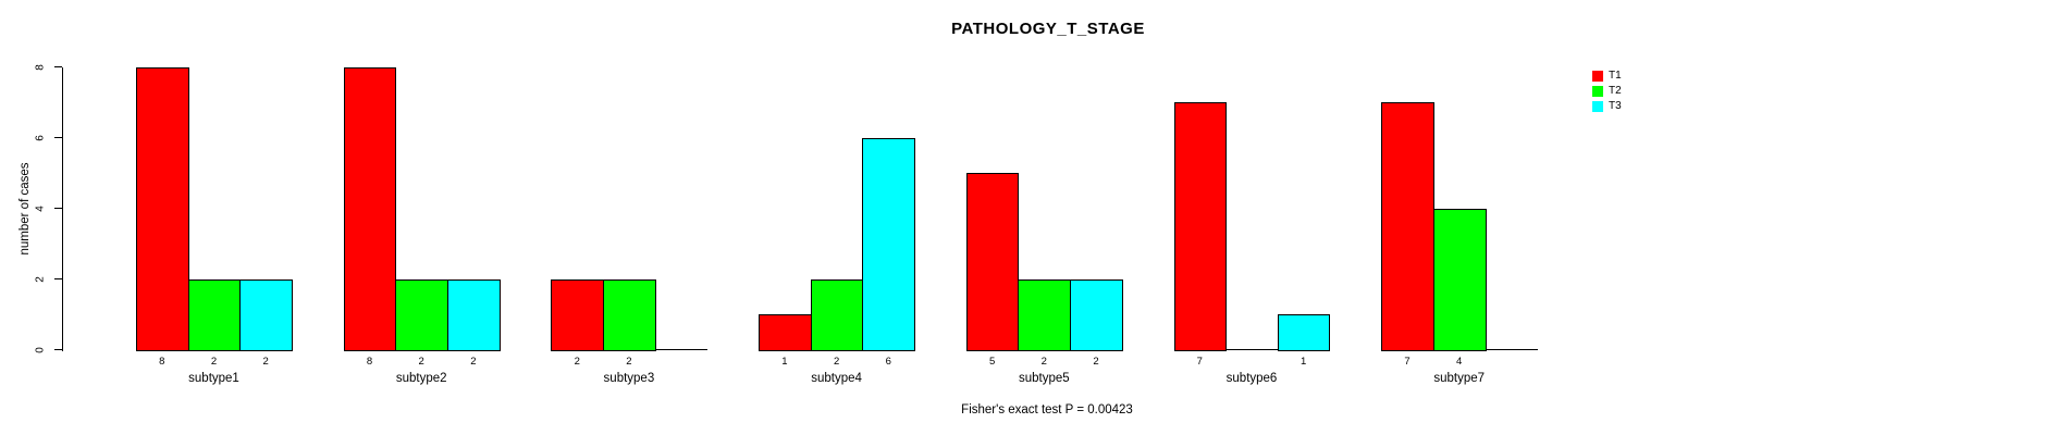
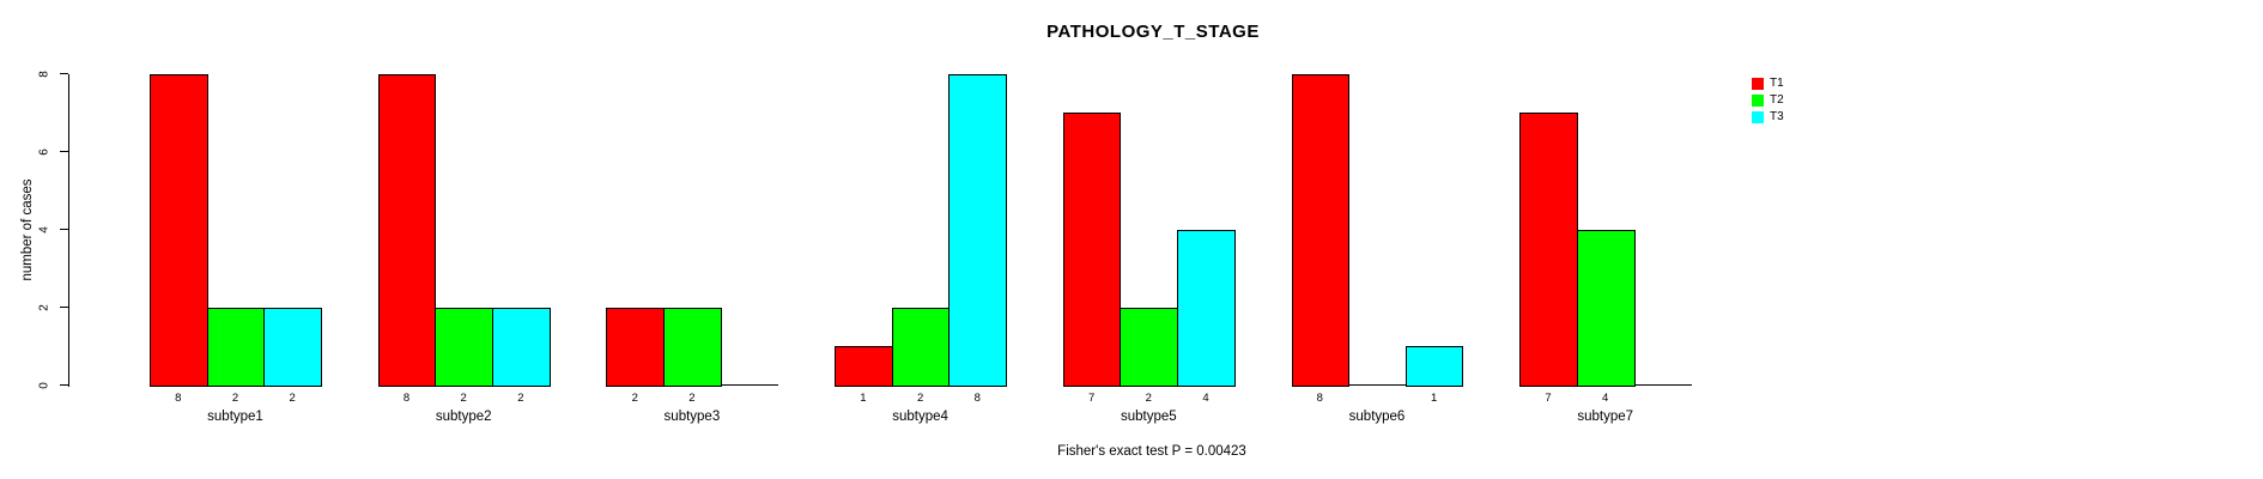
T3/subtype4: 6 -> 8
T1/subtype5: 5 -> 7
T3/subtype5: 2 -> 4
T1/subtype6: 7 -> 8
